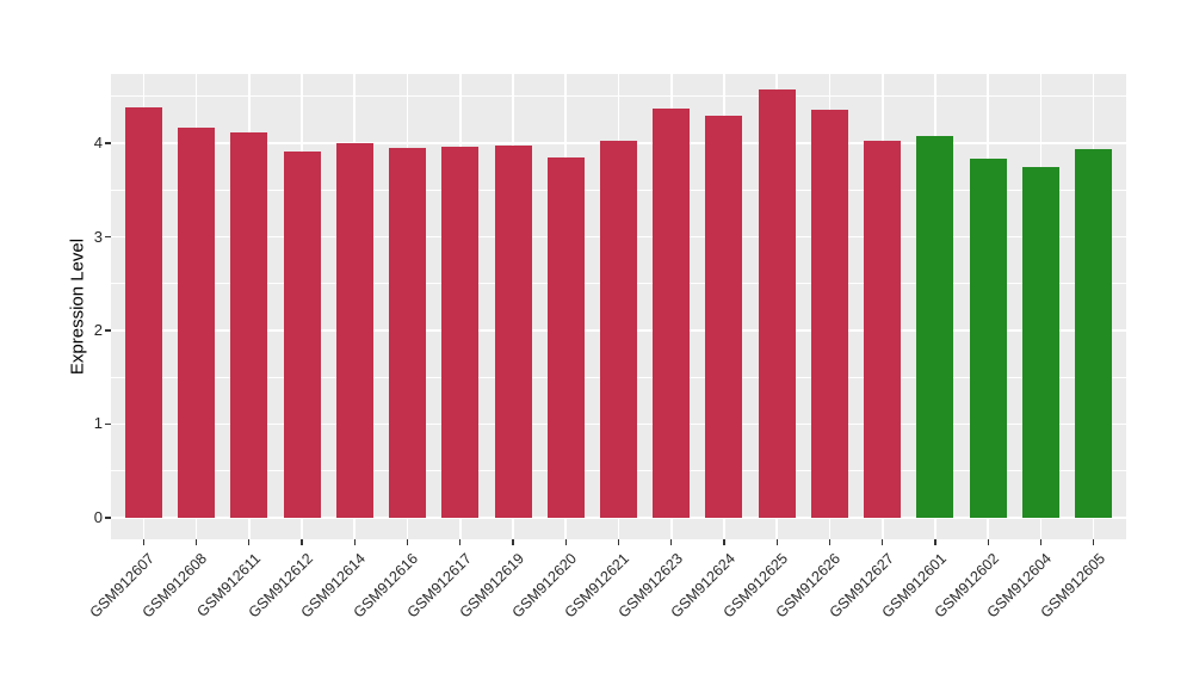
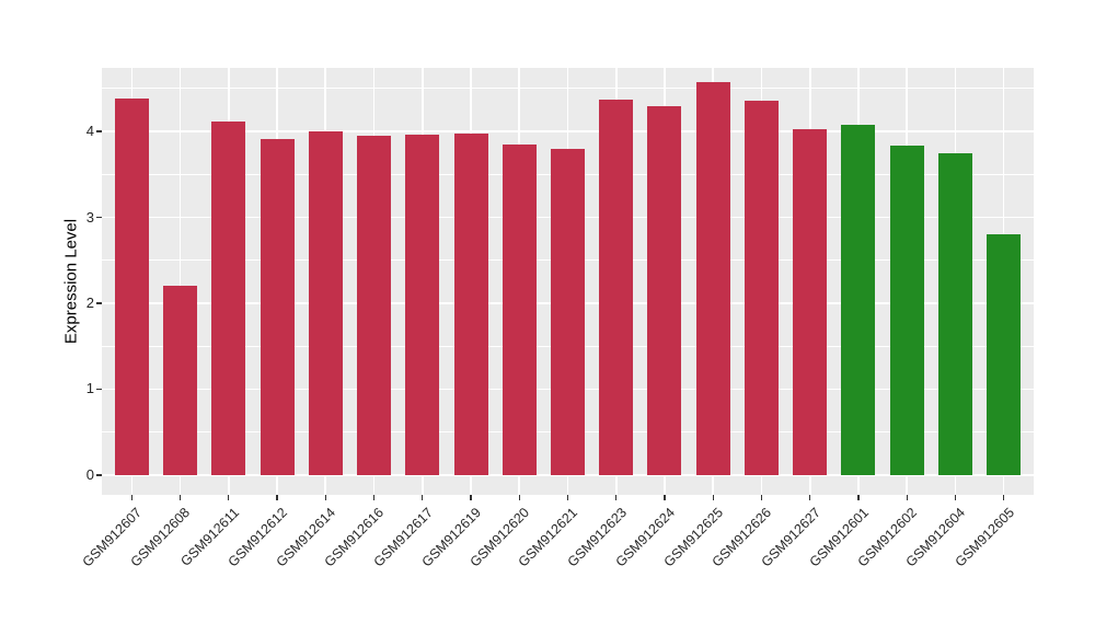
GSM912608: 4.2 -> 2.2
GSM912621: 4.0 -> 3.8
GSM912605: 3.9 -> 2.8
